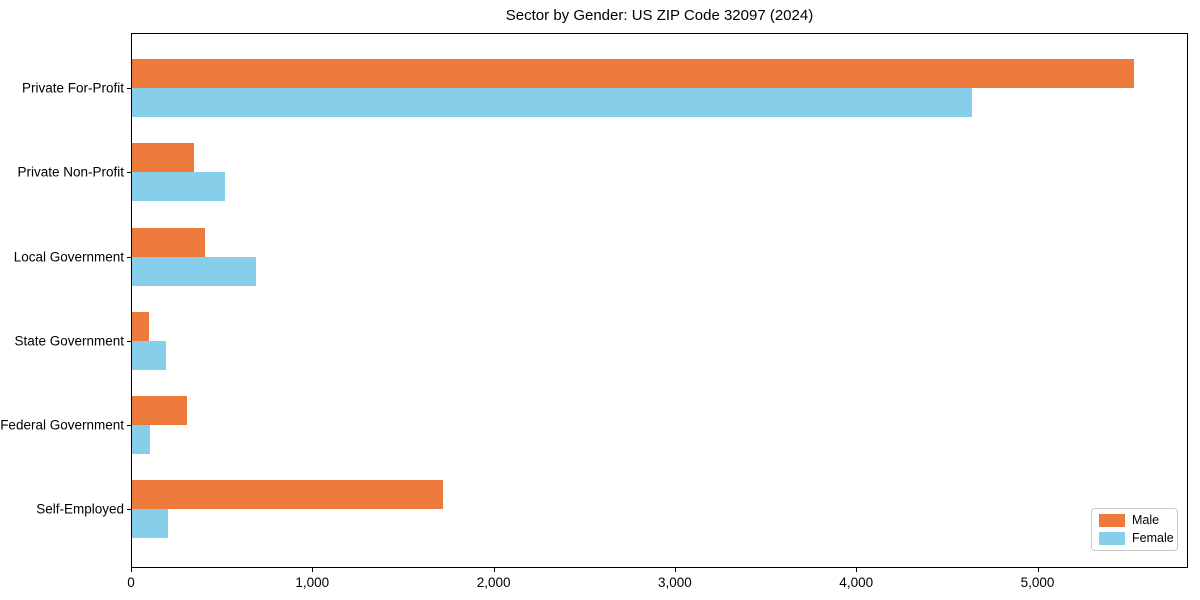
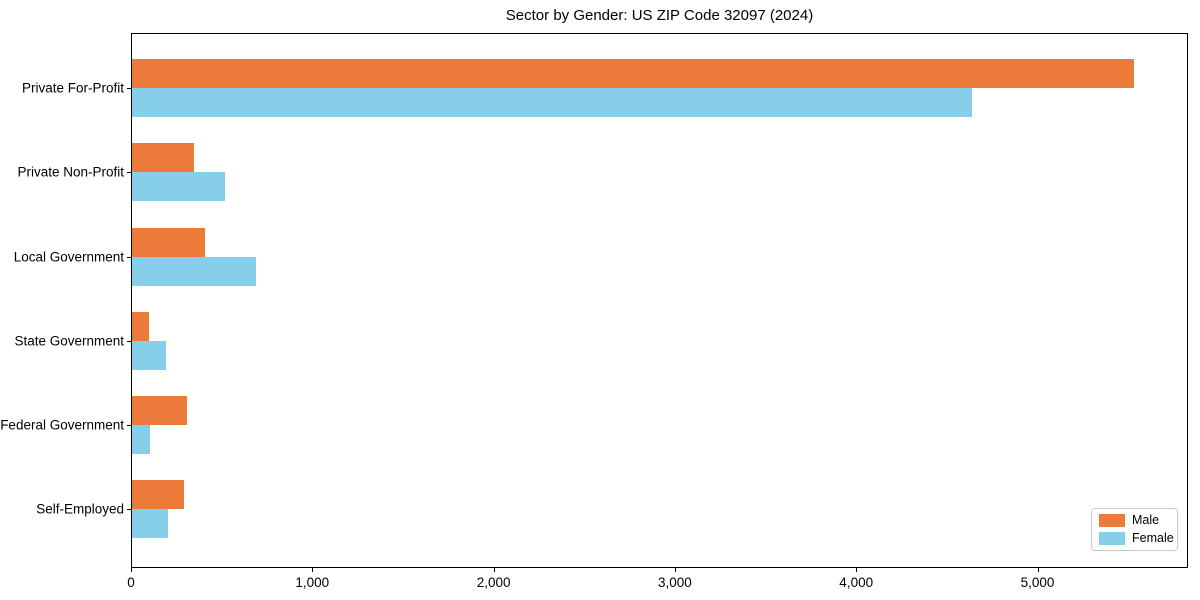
Male/Self-Employed: 1720 -> 300
